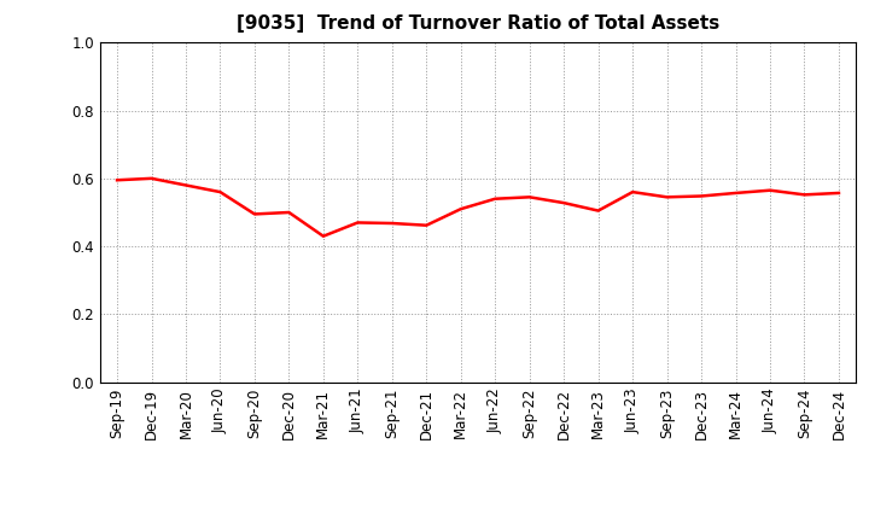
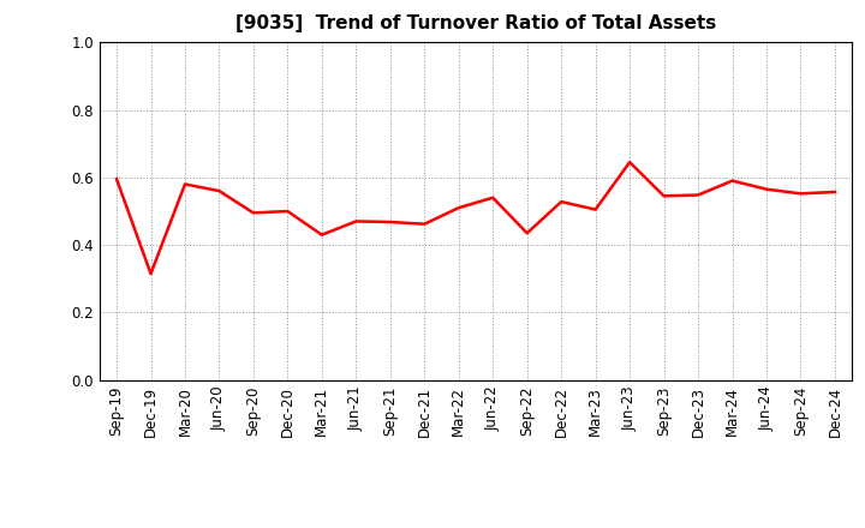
Dec-19: 0.600 -> 0.315
Sep-22: 0.545 -> 0.435
Jun-23: 0.560 -> 0.645
Mar-24: 0.557 -> 0.590
